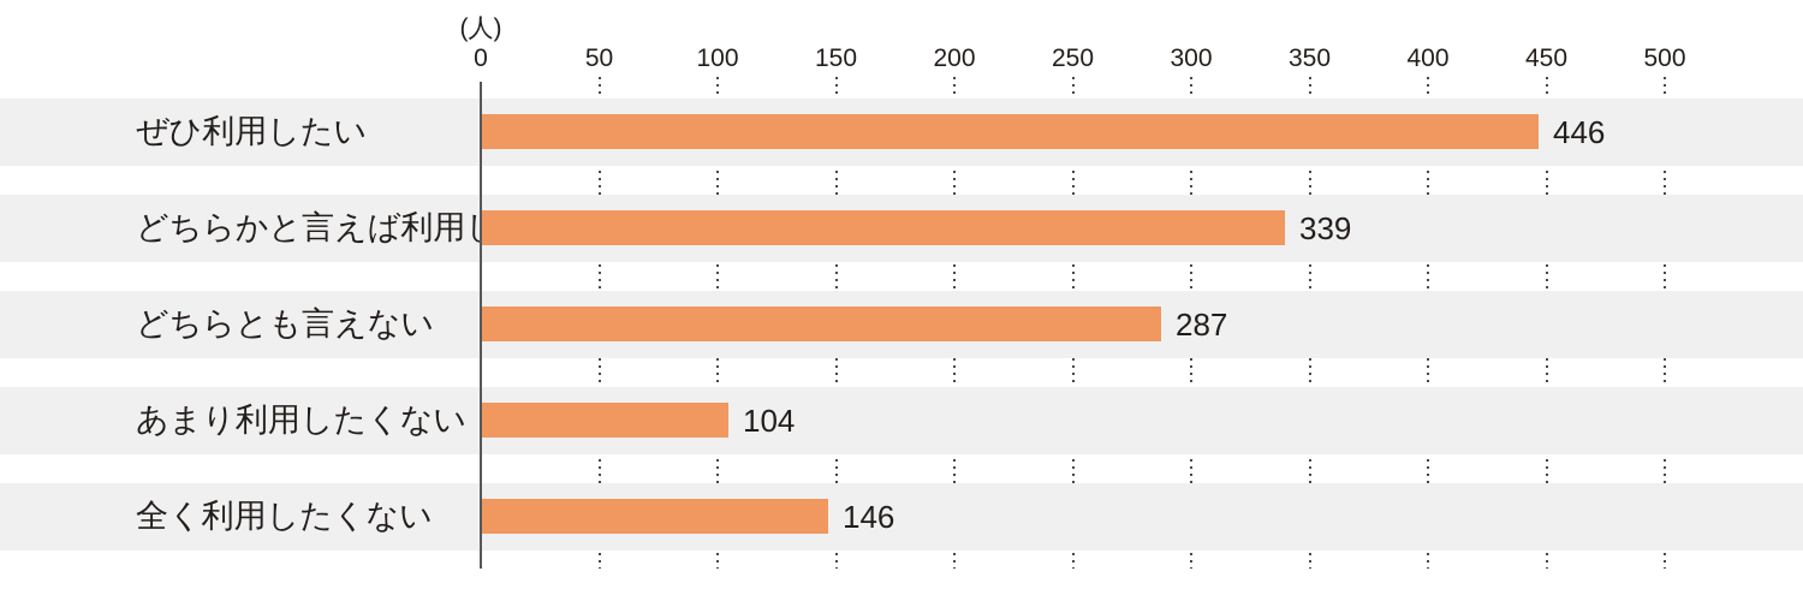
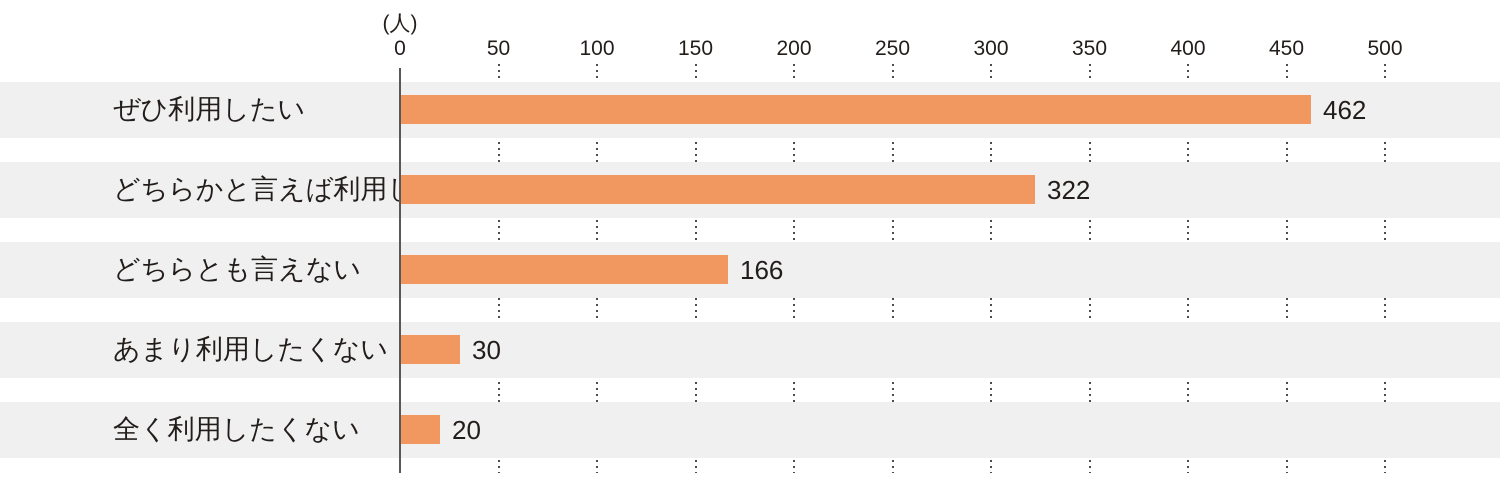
ぜひ利用したい: 446 -> 462
どちらかと言えば利用したい: 339 -> 322
どちらとも言えない: 287 -> 166
あまり利用したくない: 104 -> 30
全く利用したくない: 146 -> 20
